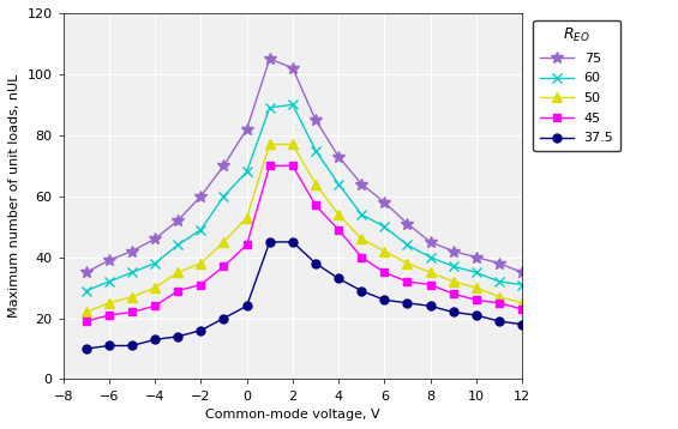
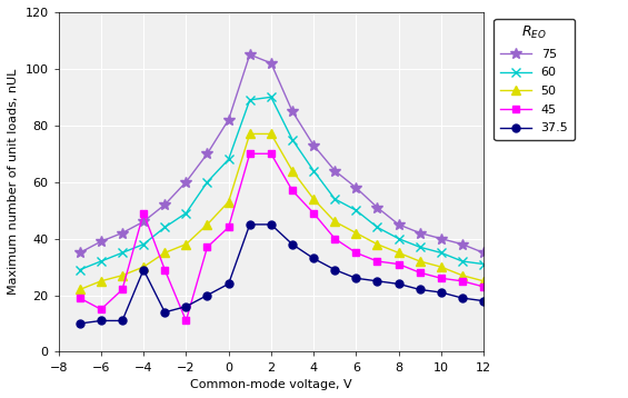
45/−6: 21 -> 15
45/−4: 24 -> 49
37.5/−4: 13 -> 29
45/−2: 31 -> 11
